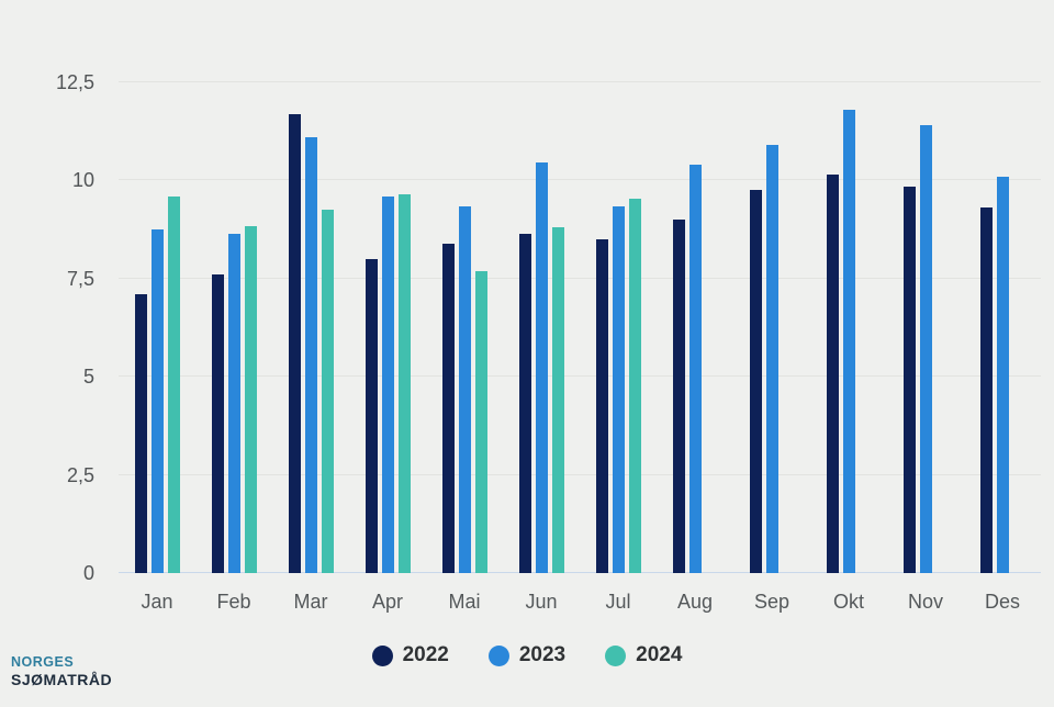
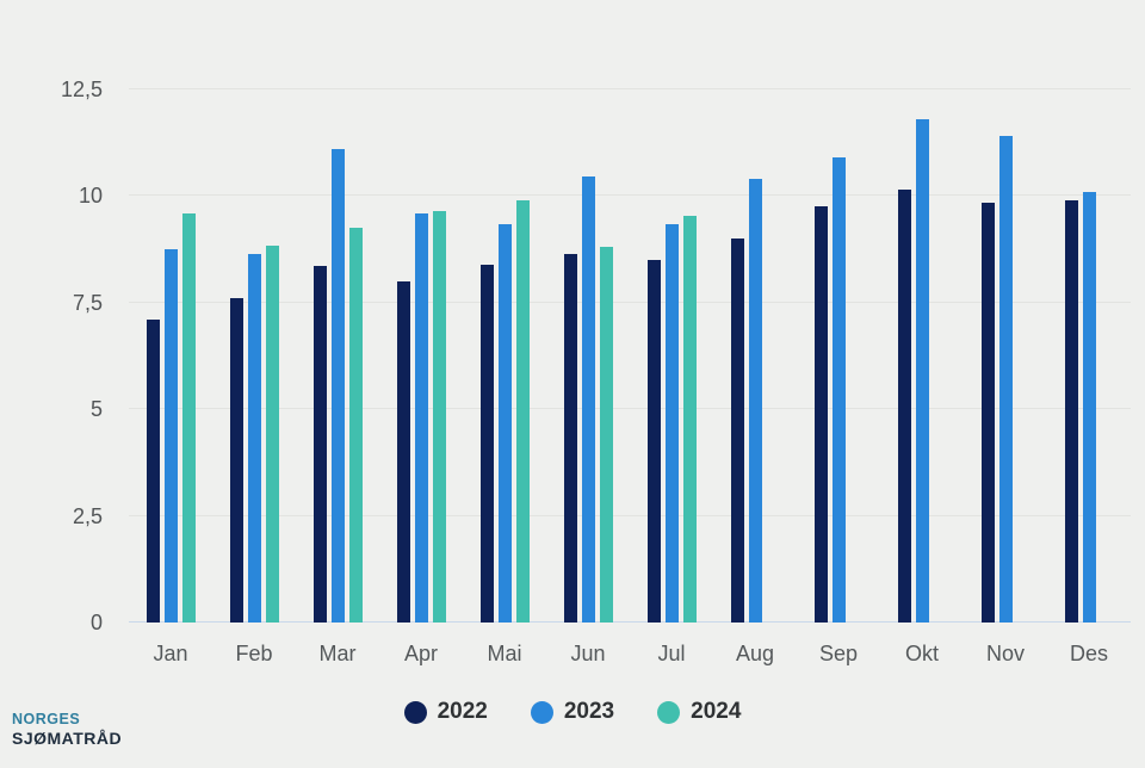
2022/Mar: 11,7 -> 8,3
2024/Mai: 7,7 -> 9,9
2022/Des: 9,3 -> 9,9
